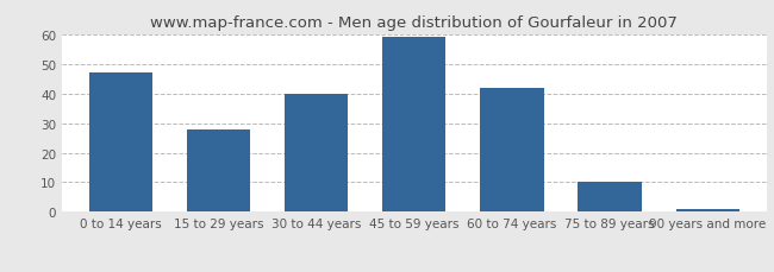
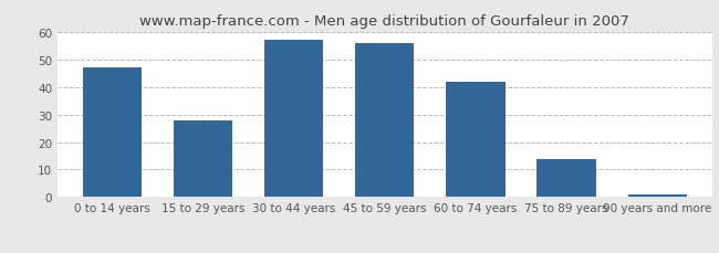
30 to 44 years: 40 -> 57
45 to 59 years: 59 -> 56
75 to 89 years: 10 -> 14
